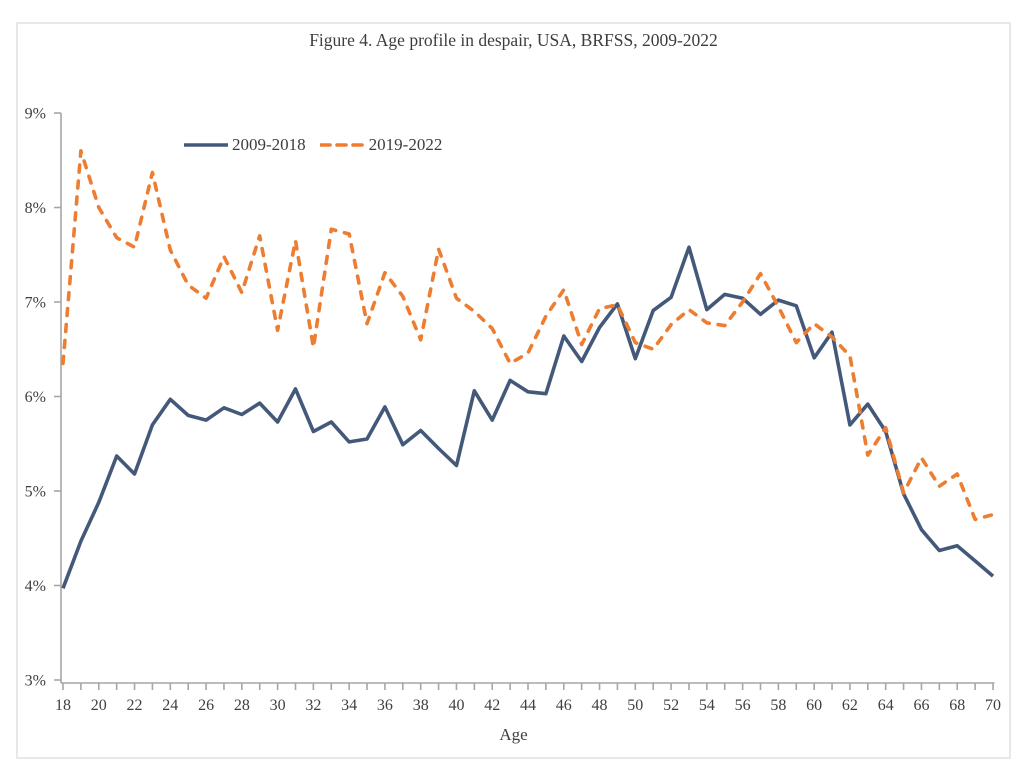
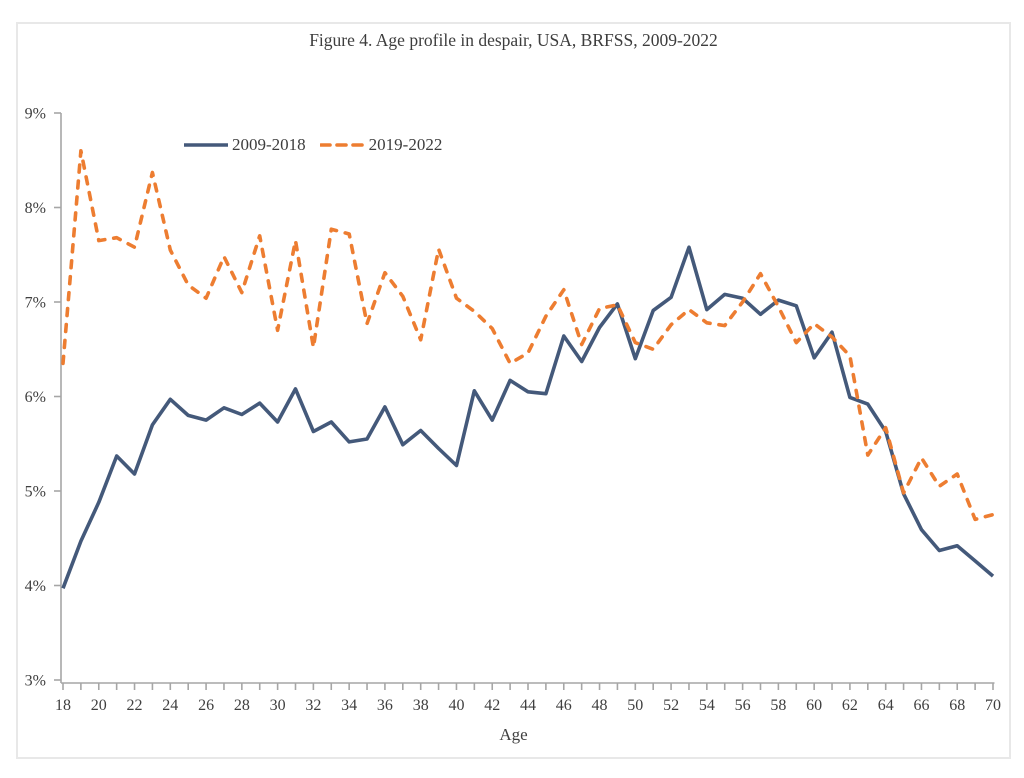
2019-2022/20: 8.0% -> 7.7%
2009-2018/62: 5.7% -> 6.0%
